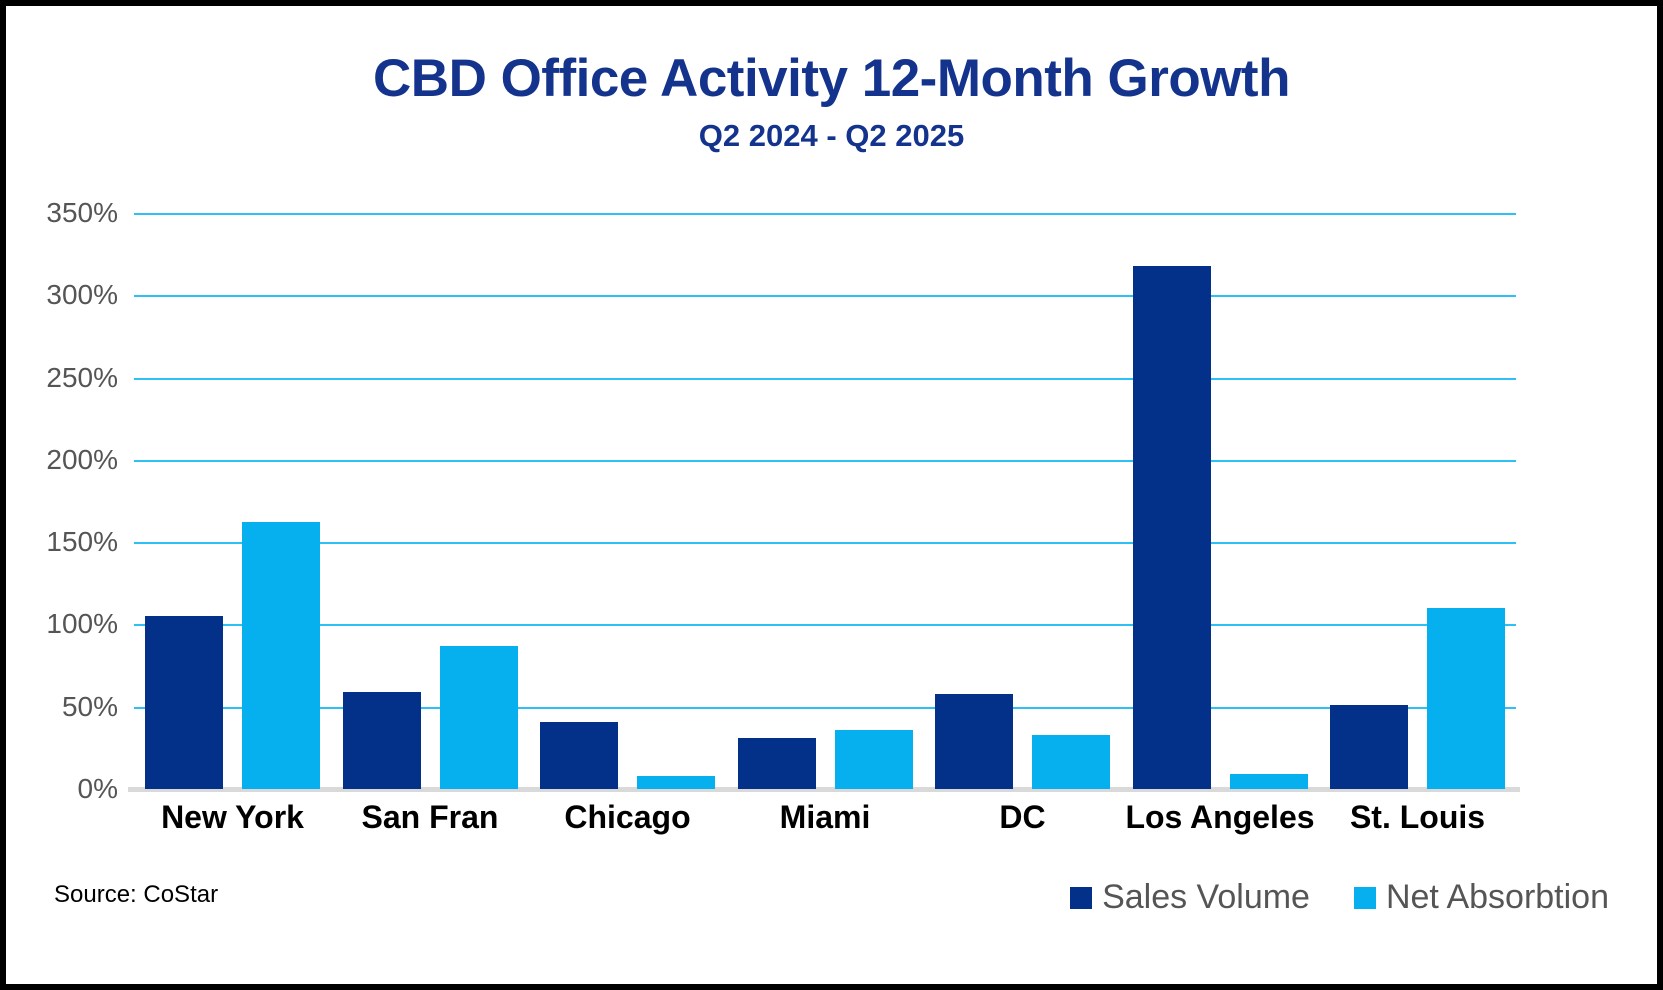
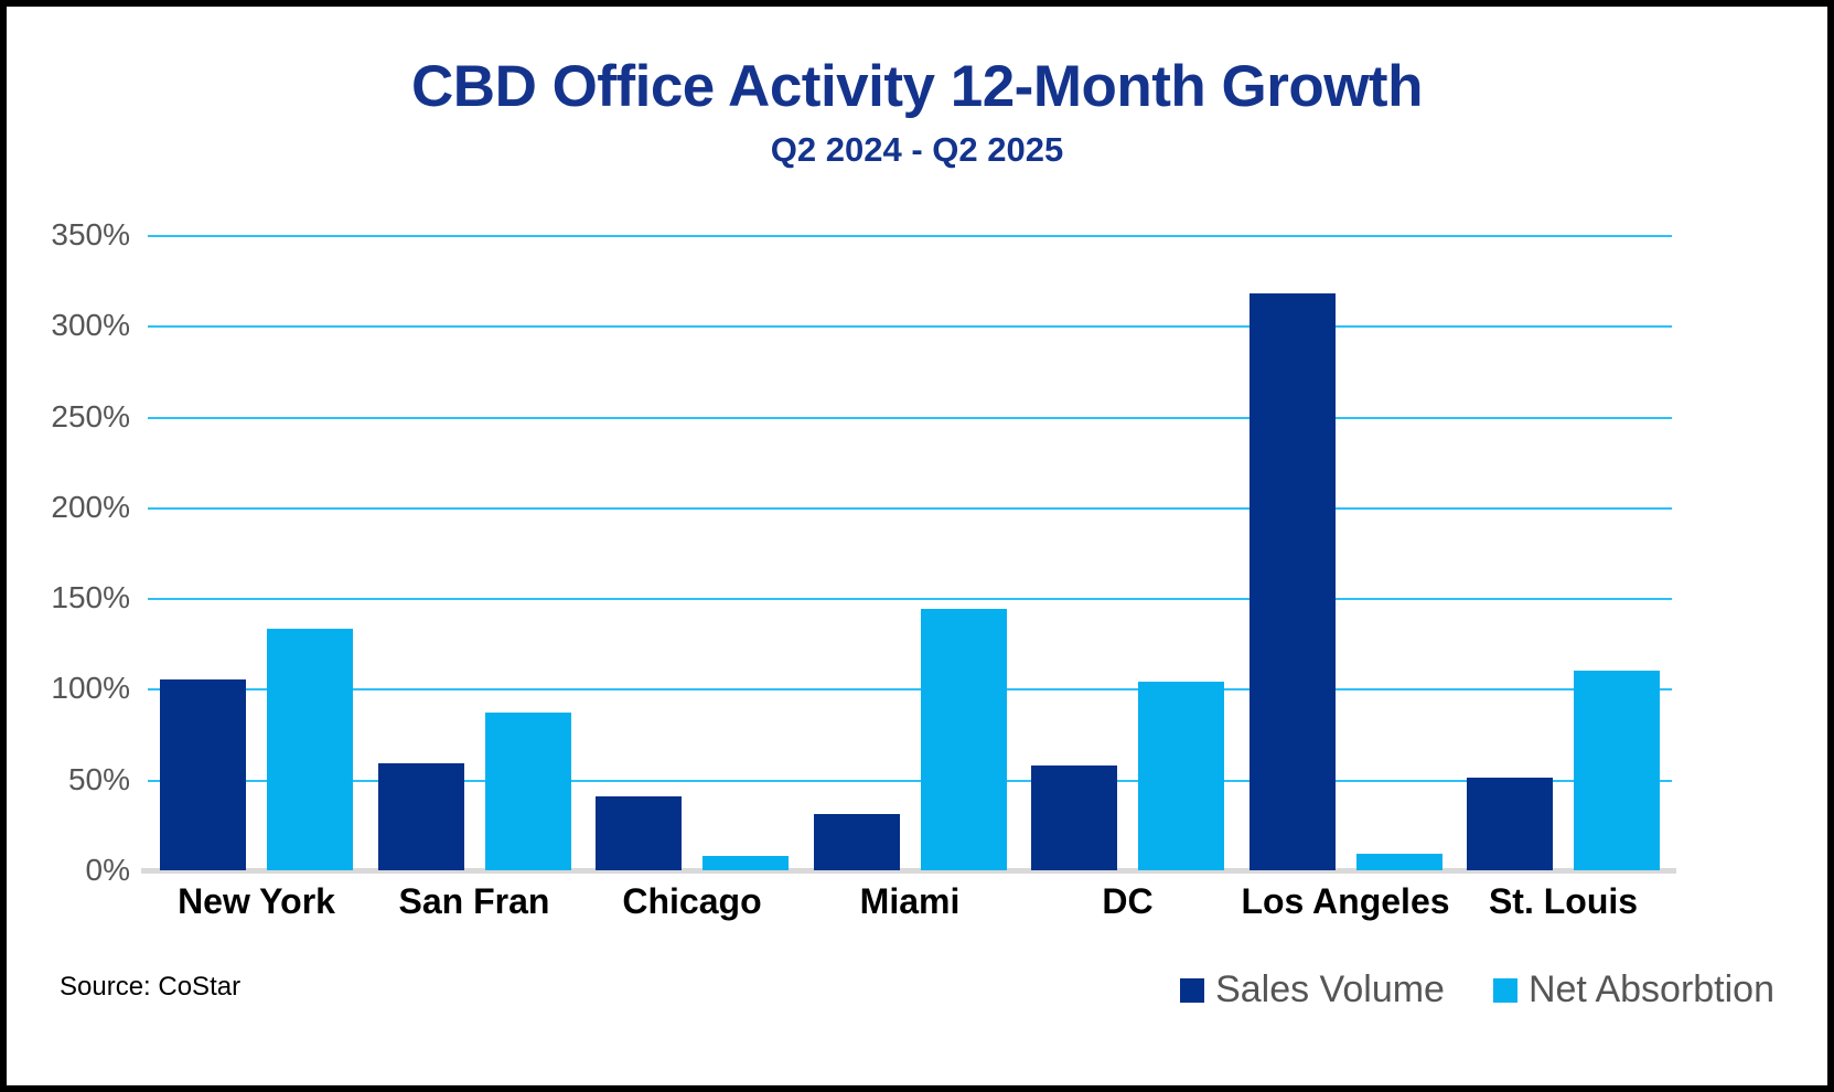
Net Absorbtion/New York: 162% -> 133%
Net Absorbtion/Miami: 36% -> 144%
Net Absorbtion/DC: 33% -> 104%
